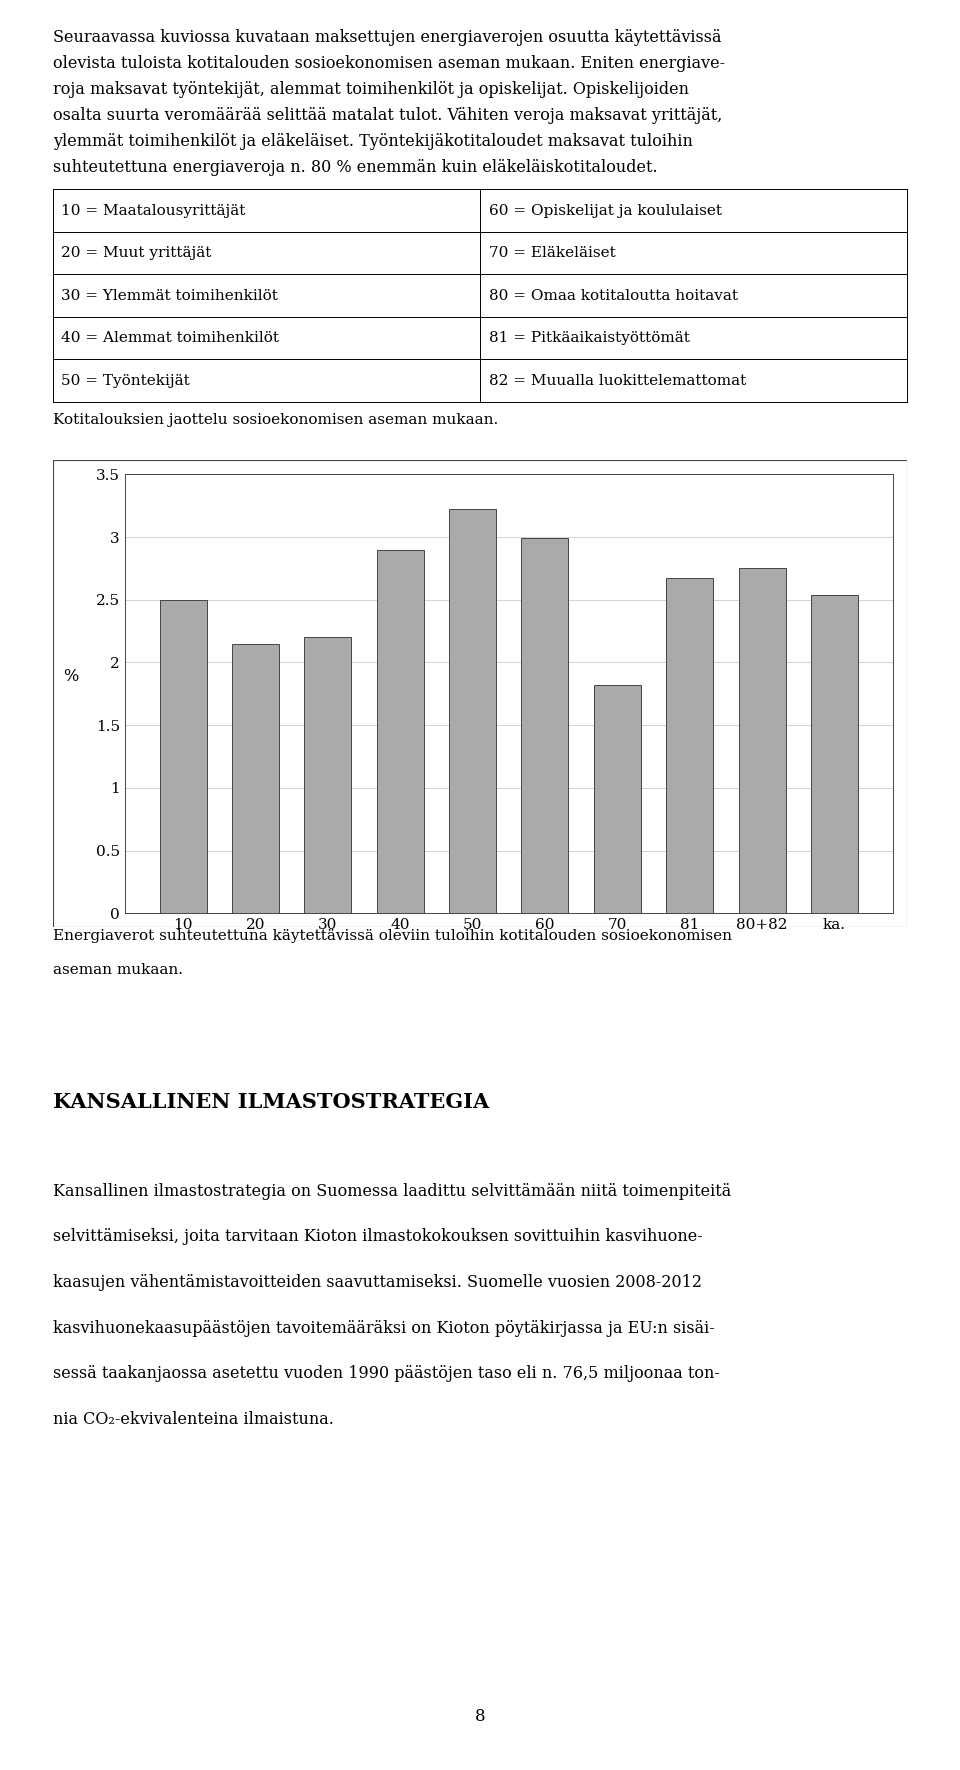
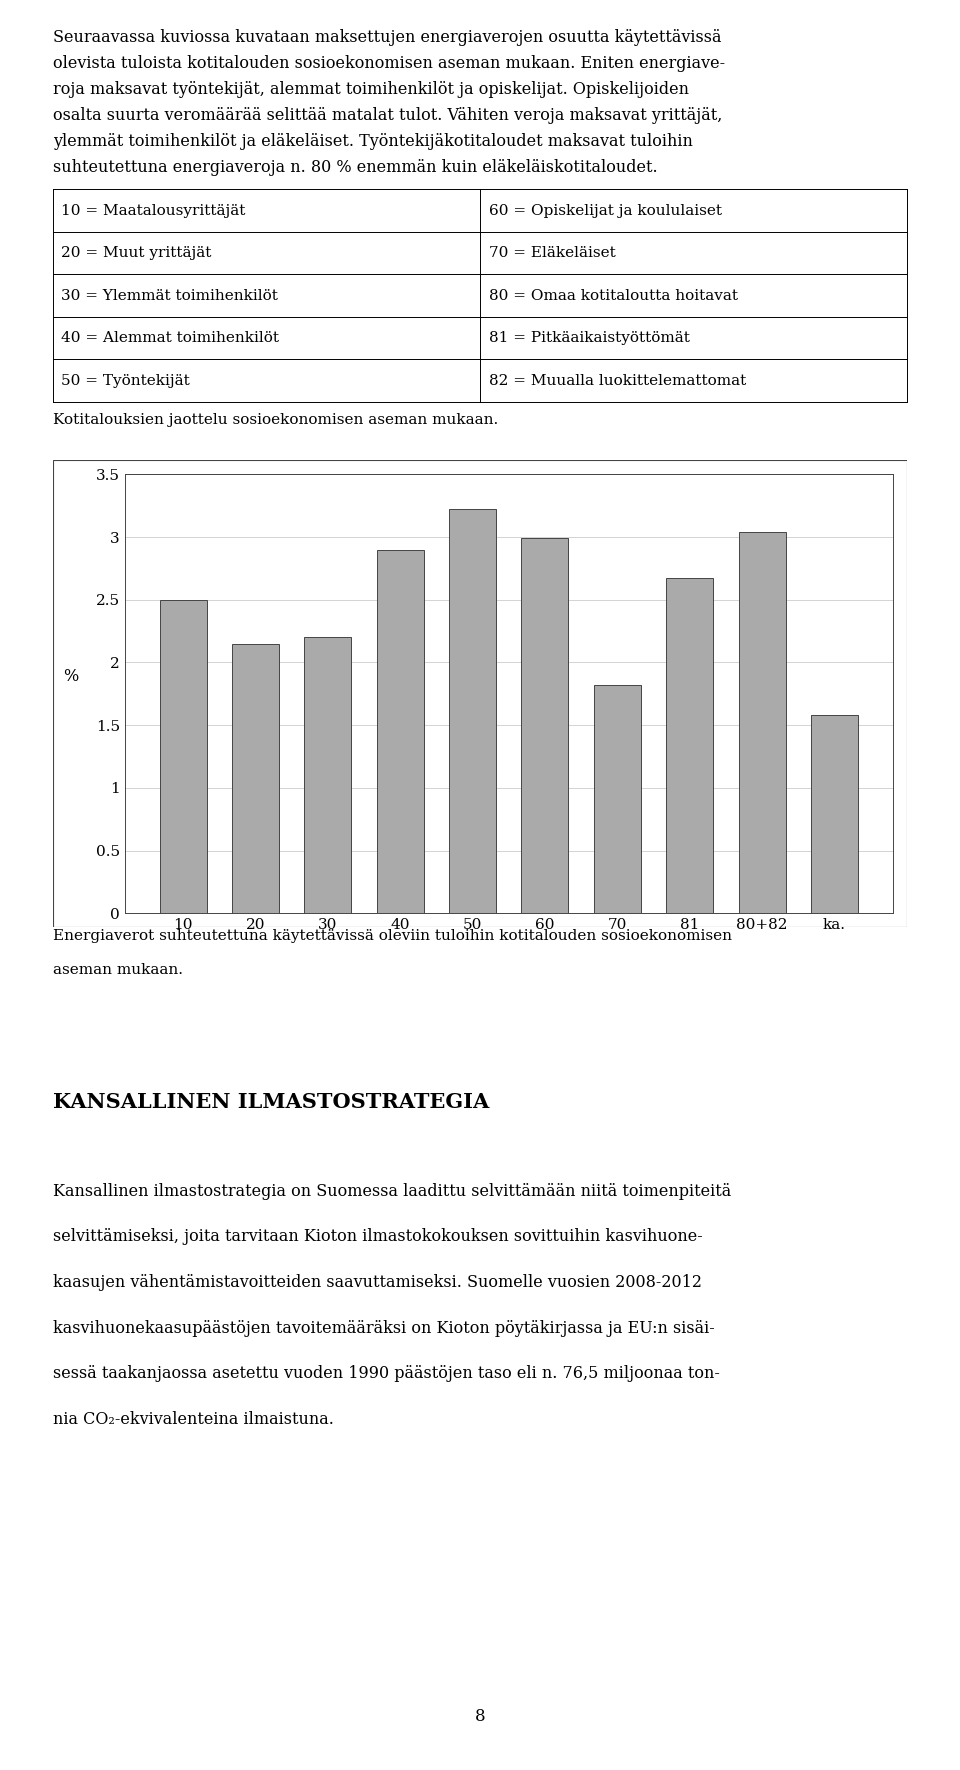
80+82: 2.75 -> 3.04
ka.: 2.54 -> 1.58
